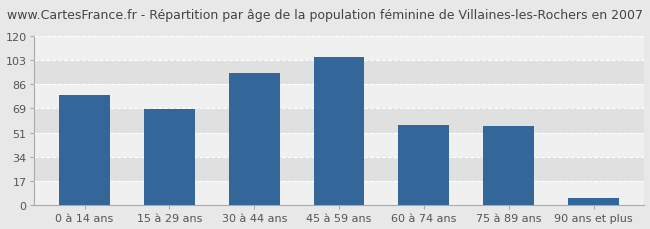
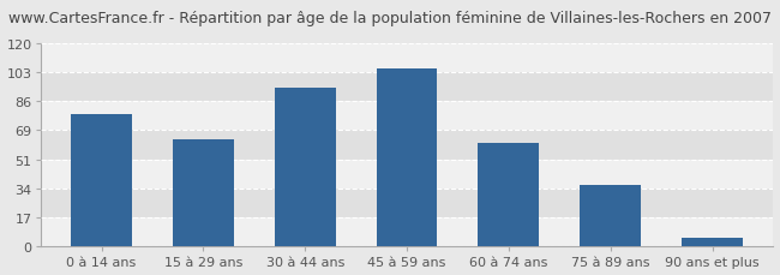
15 à 29 ans: 68 -> 63
60 à 74 ans: 57 -> 61
75 à 89 ans: 56 -> 36
